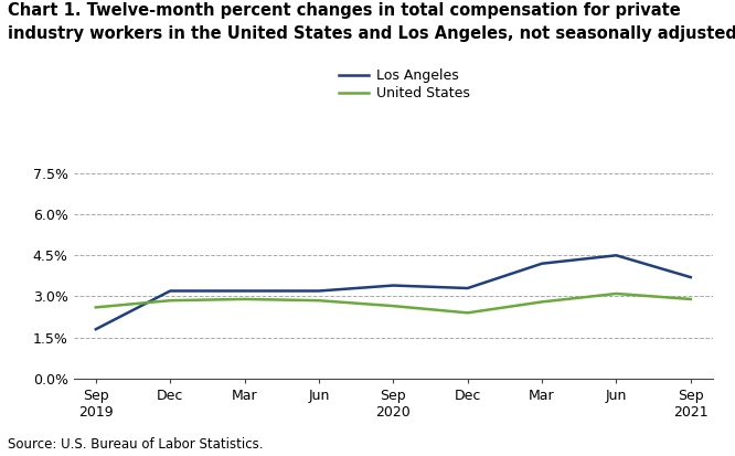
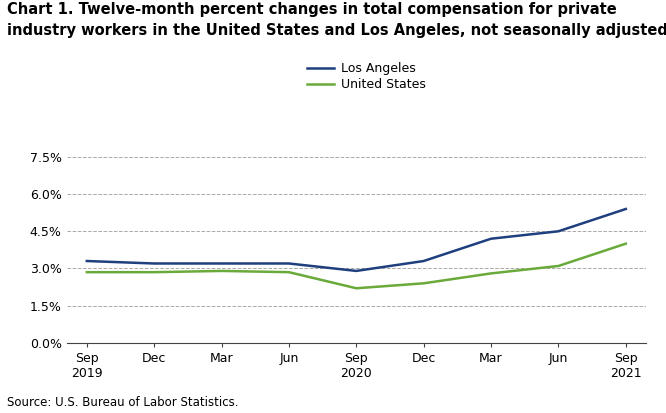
Los Angeles/Sep 2019: 1.8% -> 3.3%
United States/Sep 2019: 2.60% -> 2.85%
Los Angeles/Sep 2020: 3.4% -> 2.9%
United States/Sep 2020: 2.65% -> 2.20%
Los Angeles/Sep 2021: 3.7% -> 5.4%
United States/Sep 2021: 2.90% -> 4.00%
